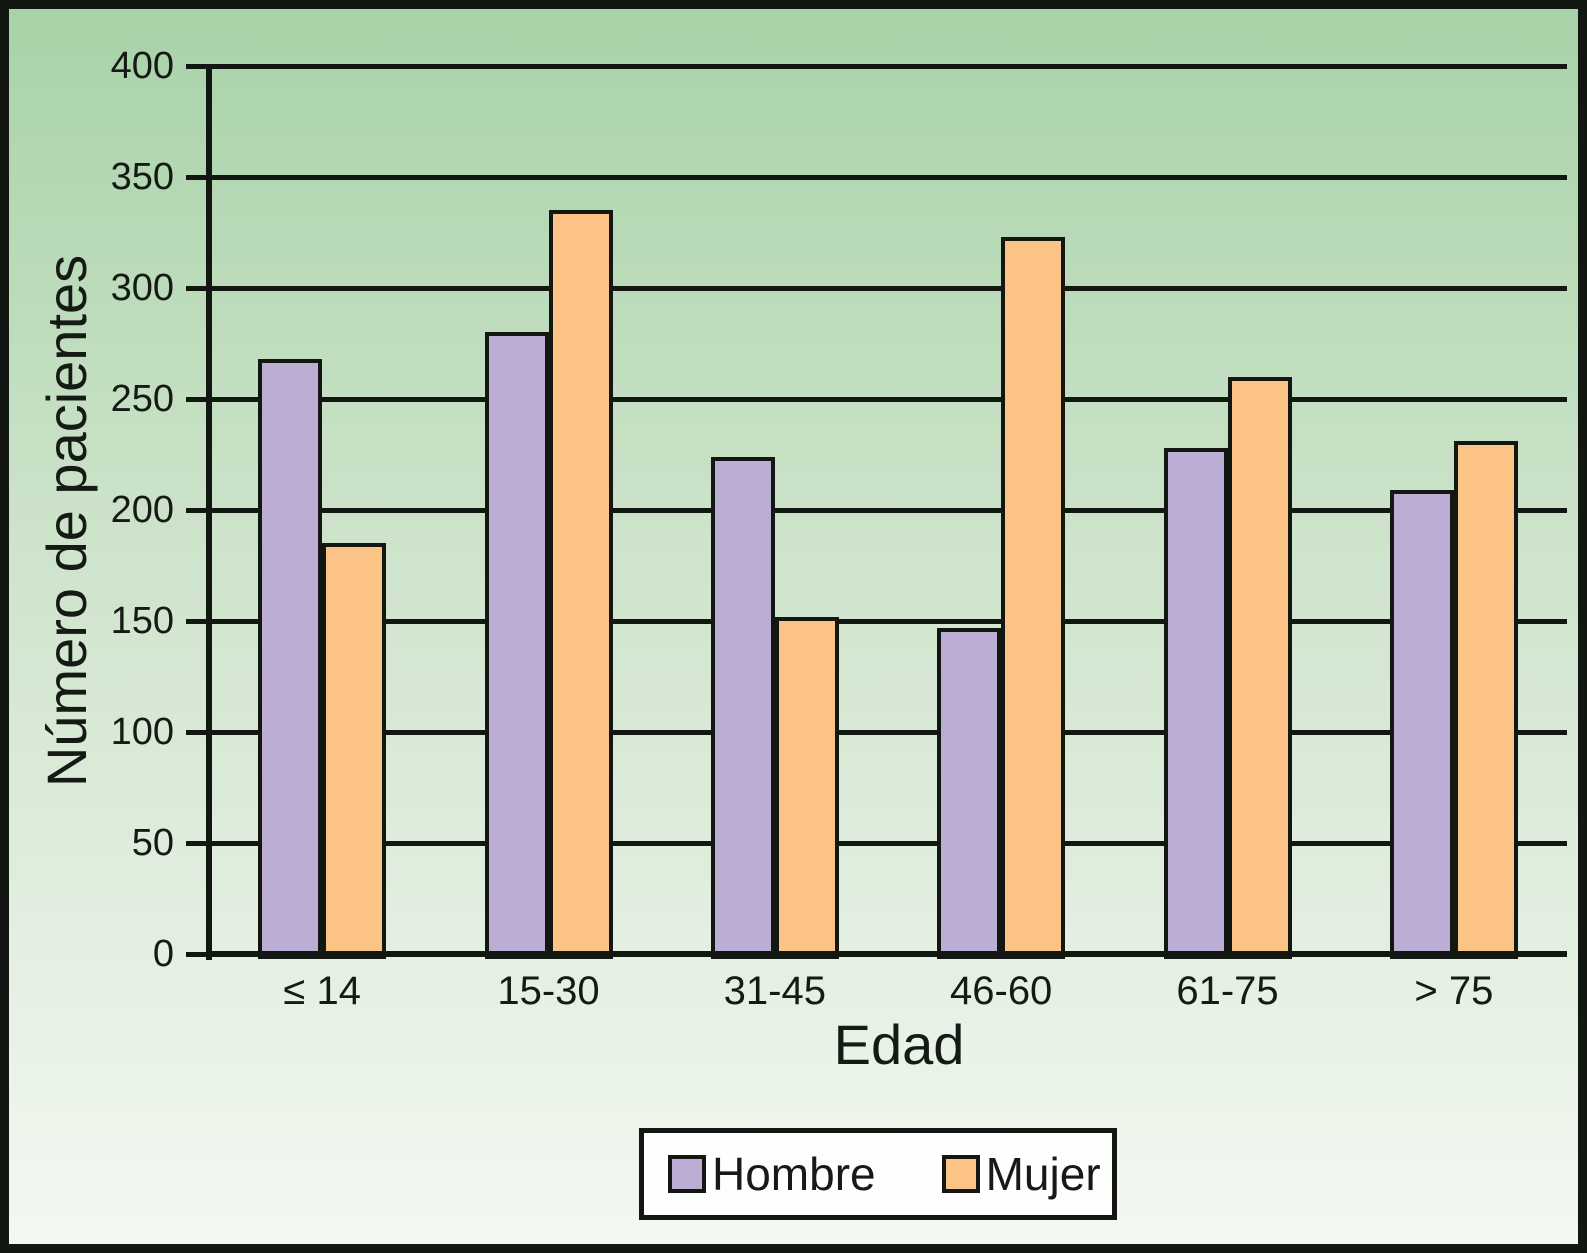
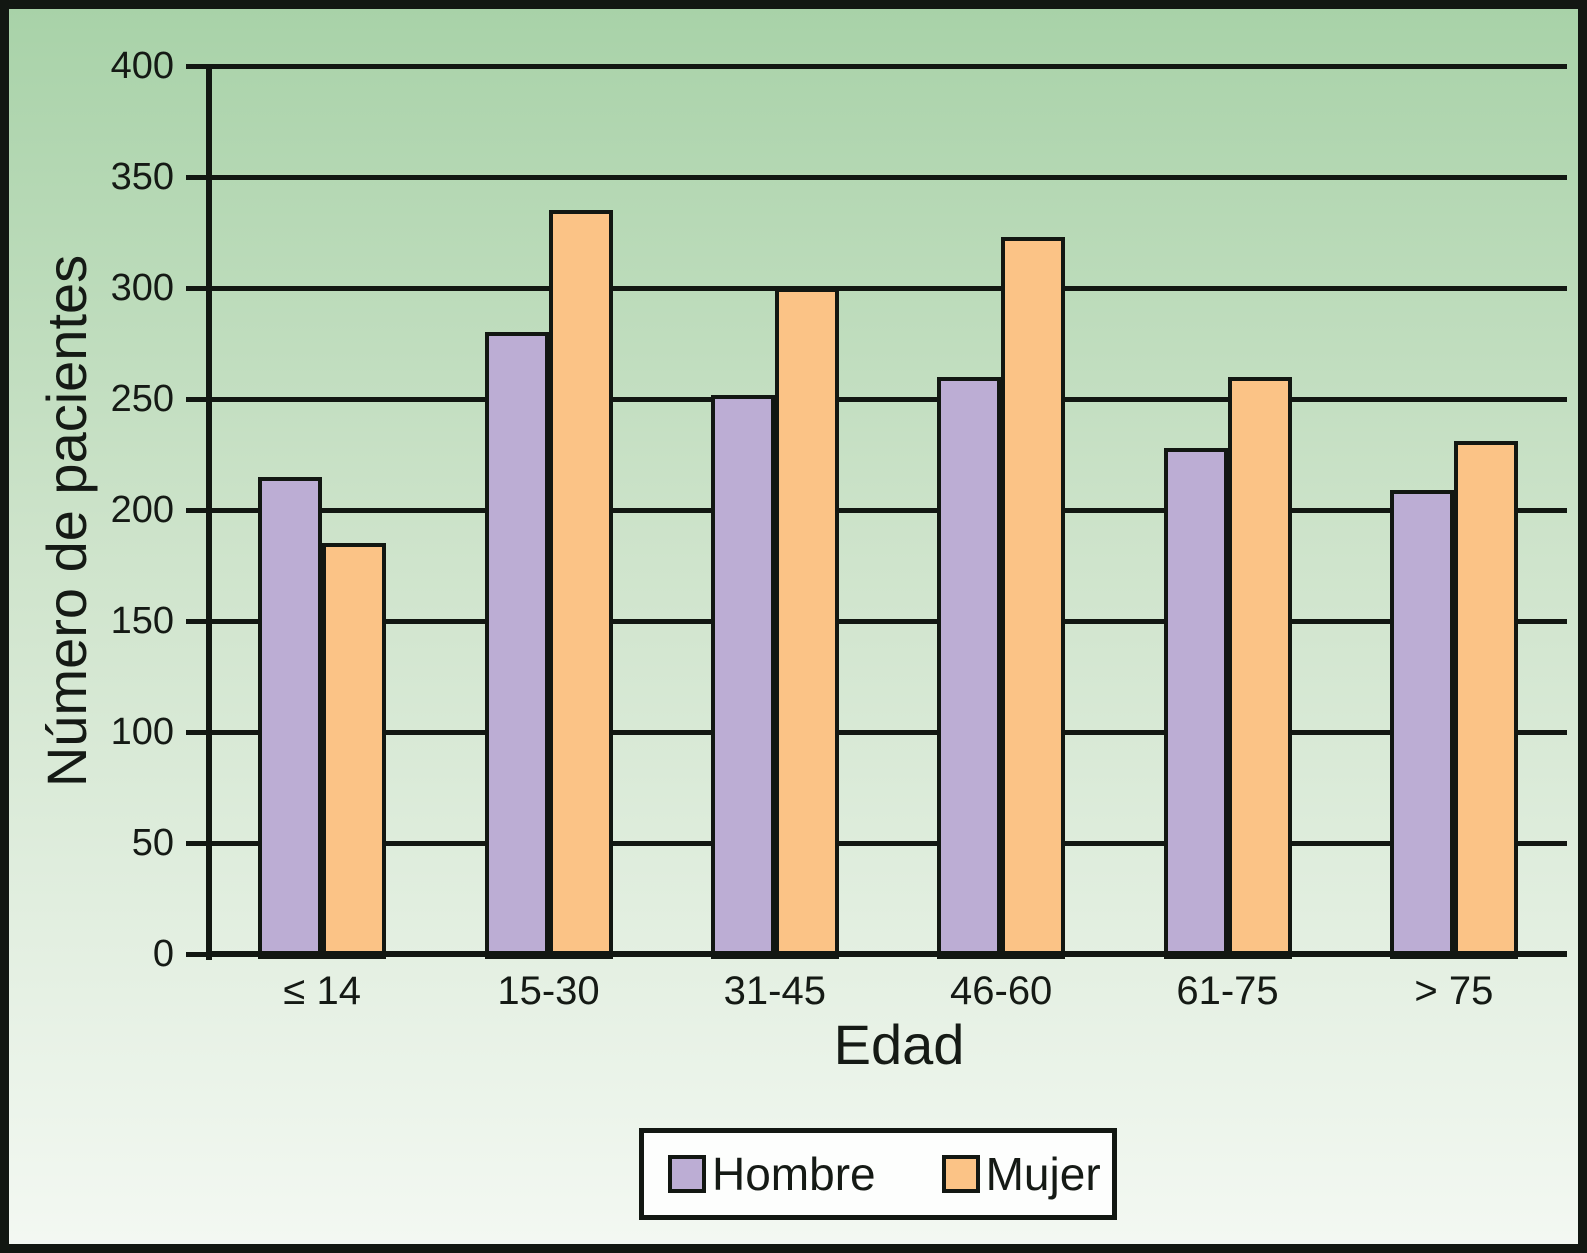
Hombre/≤ 14: 268 -> 215
Hombre/31-45: 224 -> 252
Mujer/31-45: 152 -> 300
Hombre/46-60: 147 -> 260
